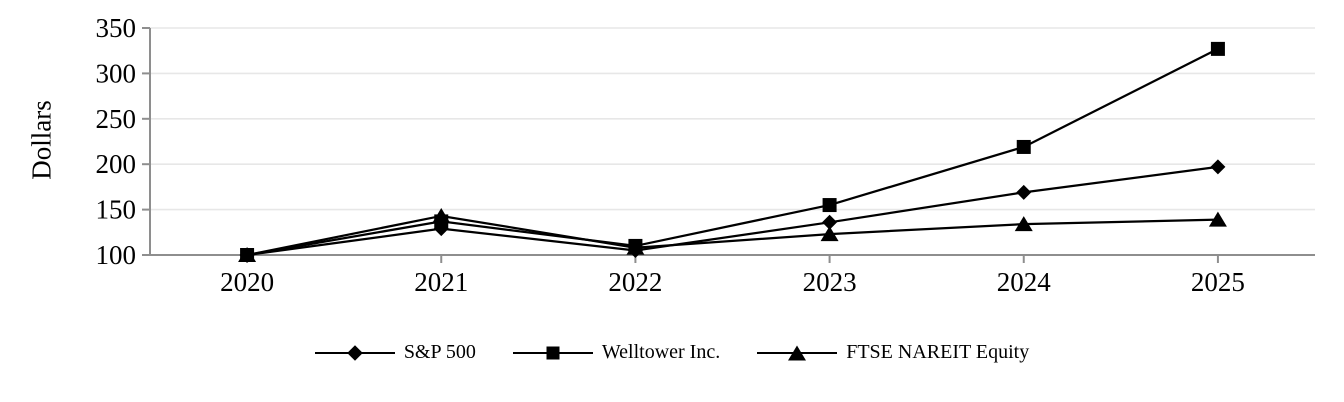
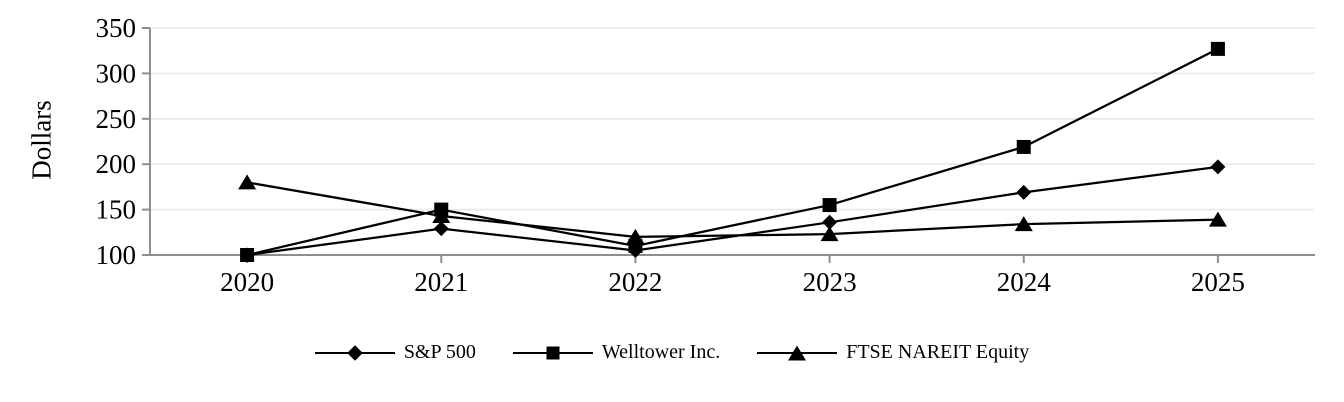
FTSE NAREIT Equity/2020: 100 -> 180
Welltower Inc./2021: 140 -> 150
FTSE NAREIT Equity/2022: 110 -> 120
